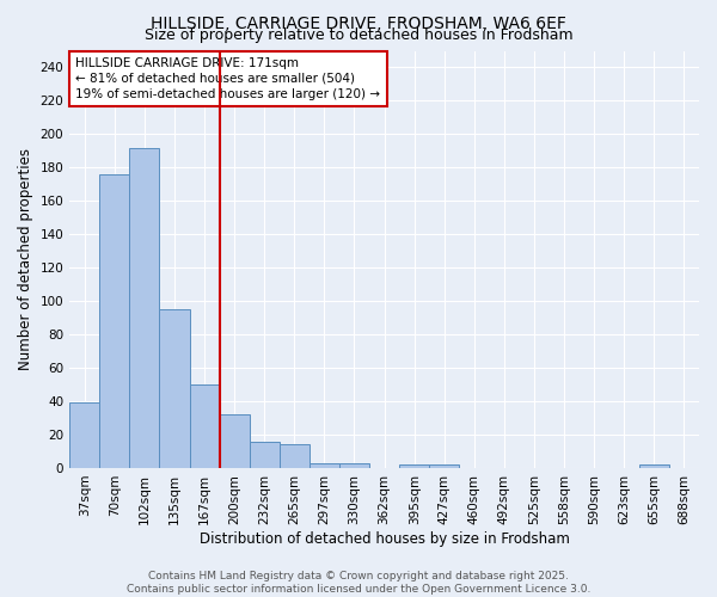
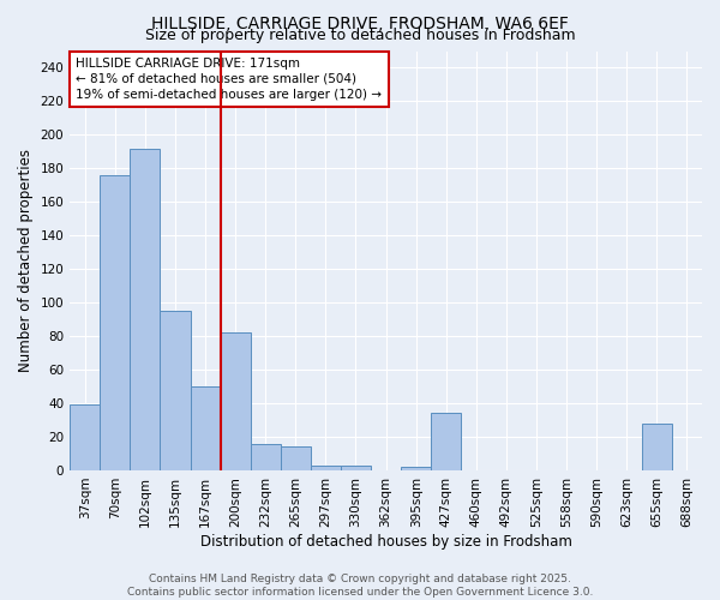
200sqm: 32 -> 82
427sqm: 2 -> 34
655sqm: 2 -> 28
